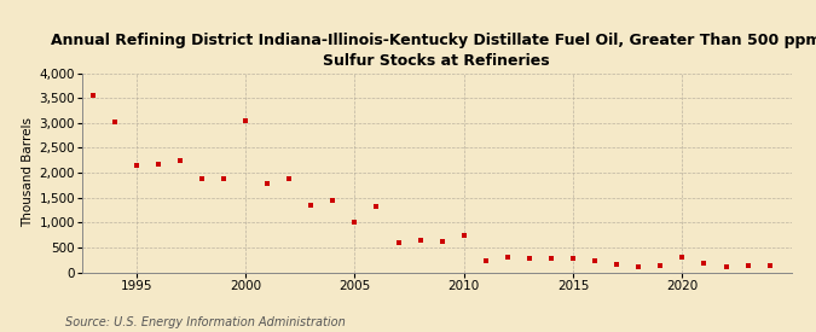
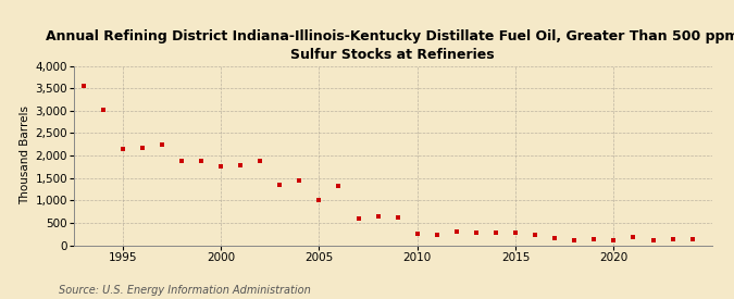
2000: 3,050 -> 1,760
2010: 750 -> 260
2020: 300 -> 100
